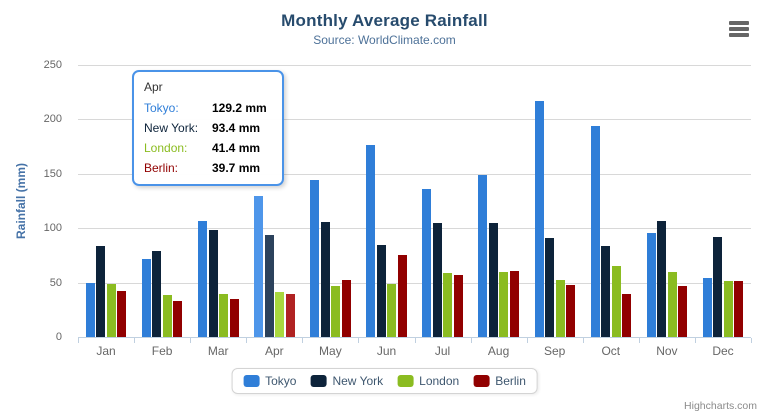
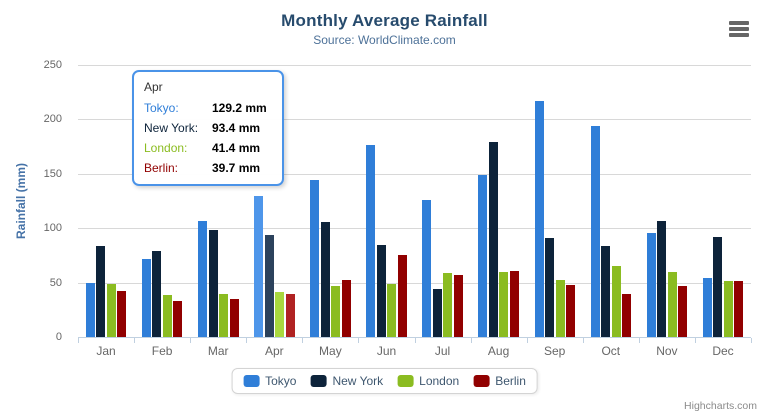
Tokyo/Jul: 136 -> 126
New York/Jul: 105 -> 44
New York/Aug: 104 -> 179
